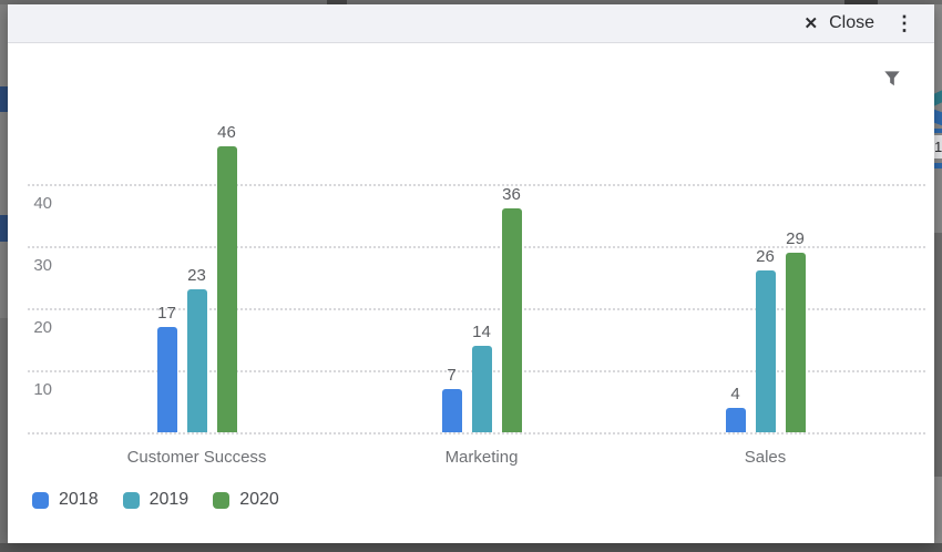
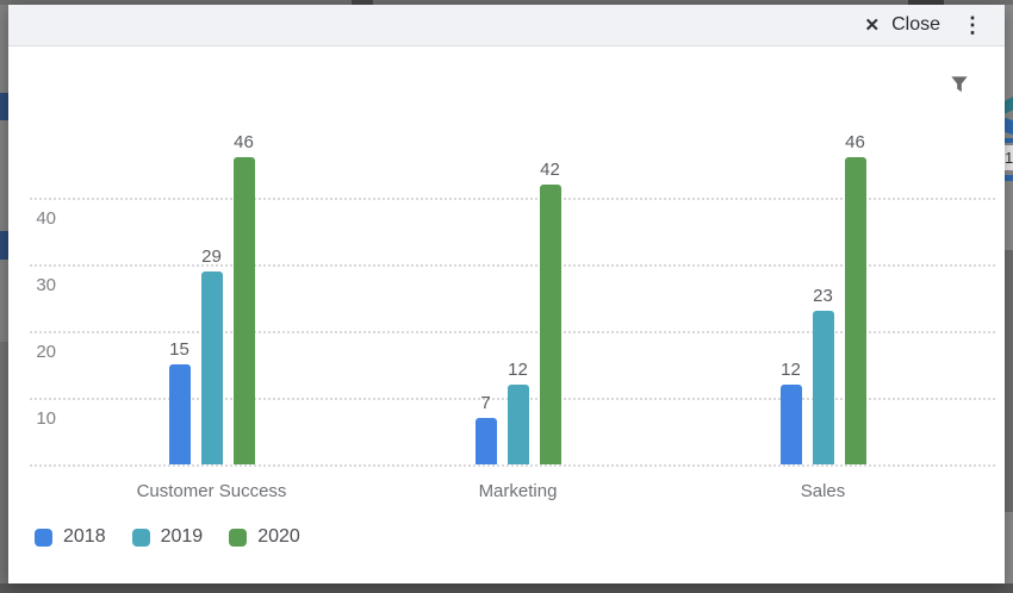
2018/Customer Success: 17 -> 15
2019/Customer Success: 23 -> 29
2019/Marketing: 14 -> 12
2020/Marketing: 36 -> 42
2018/Sales: 4 -> 12
2019/Sales: 26 -> 23
2020/Sales: 29 -> 46
